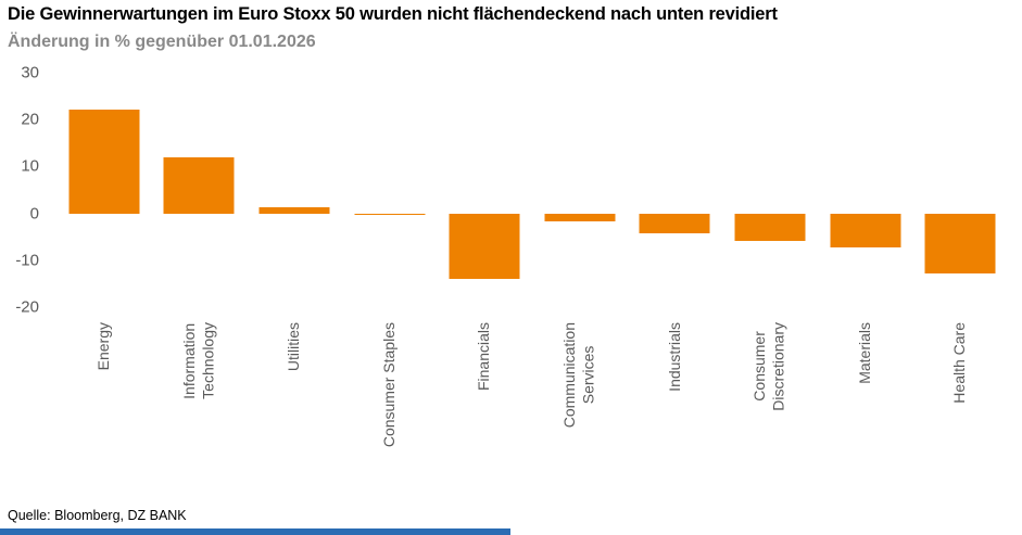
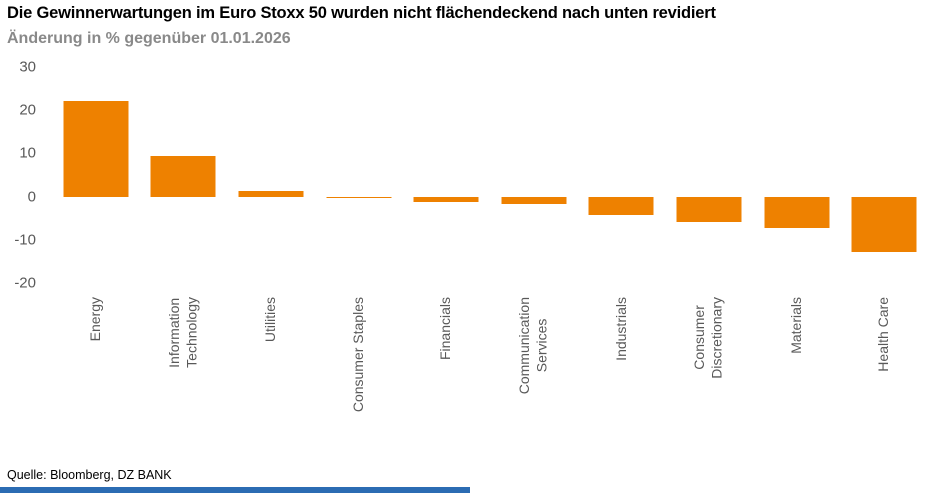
Information Technology: 12 -> 10
Financials: -14 -> -1
